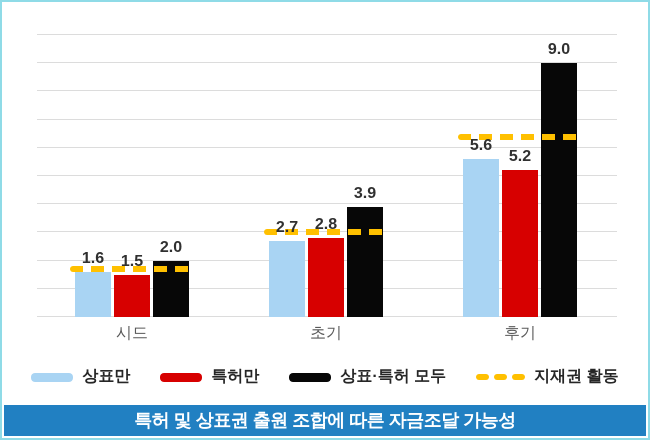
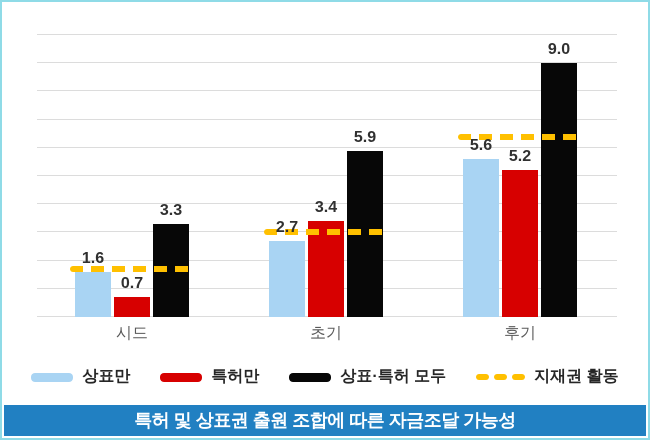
특허만/시드: 1.5 -> 0.7
상표·특허 모두/시드: 2.0 -> 3.3
특허만/초기: 2.8 -> 3.4
상표·특허 모두/초기: 3.9 -> 5.9
